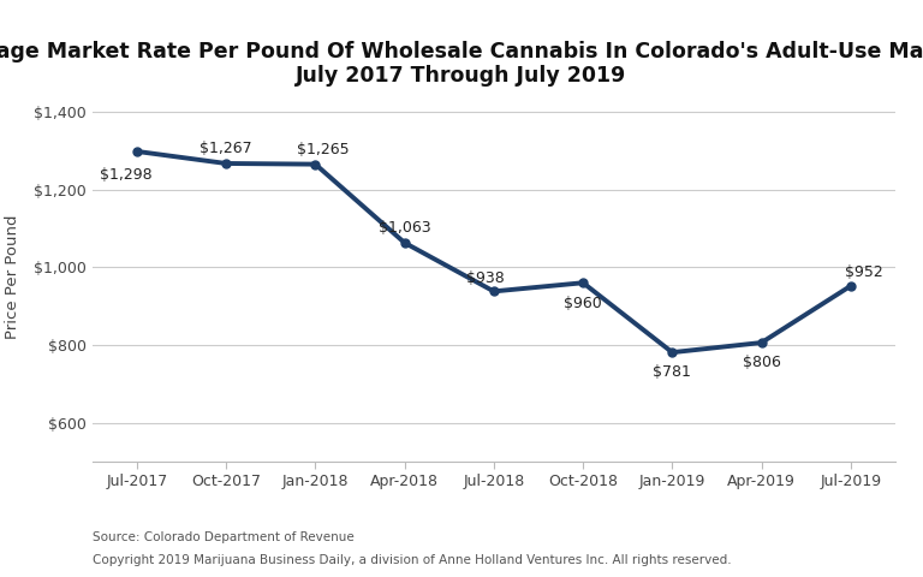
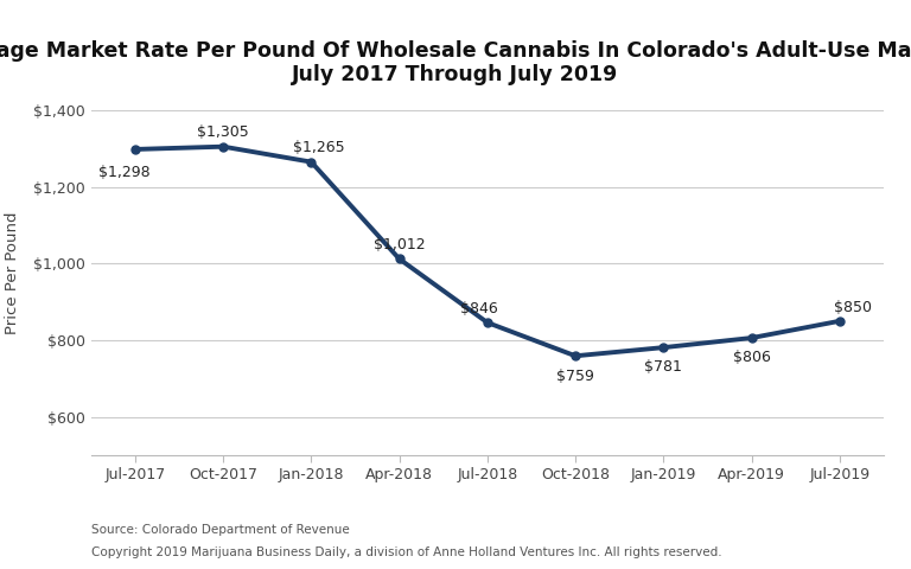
Oct-2017: $1,267 -> $1,305
Apr-2018: $1,063 -> $1,012
Jul-2018: $938 -> $846
Oct-2018: $960 -> $759
Jul-2019: $952 -> $850
